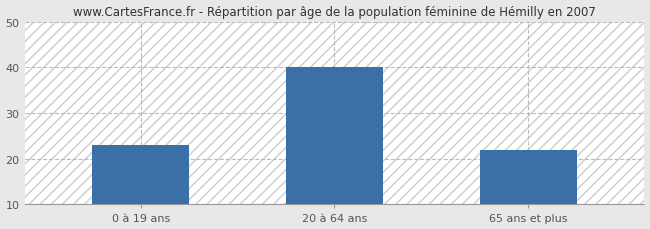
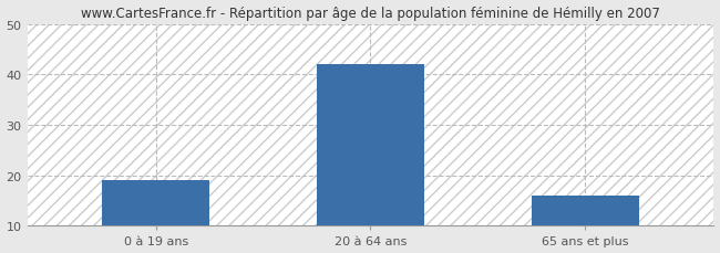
0 à 19 ans: 23 -> 19
20 à 64 ans: 40 -> 42
65 ans et plus: 22 -> 16
